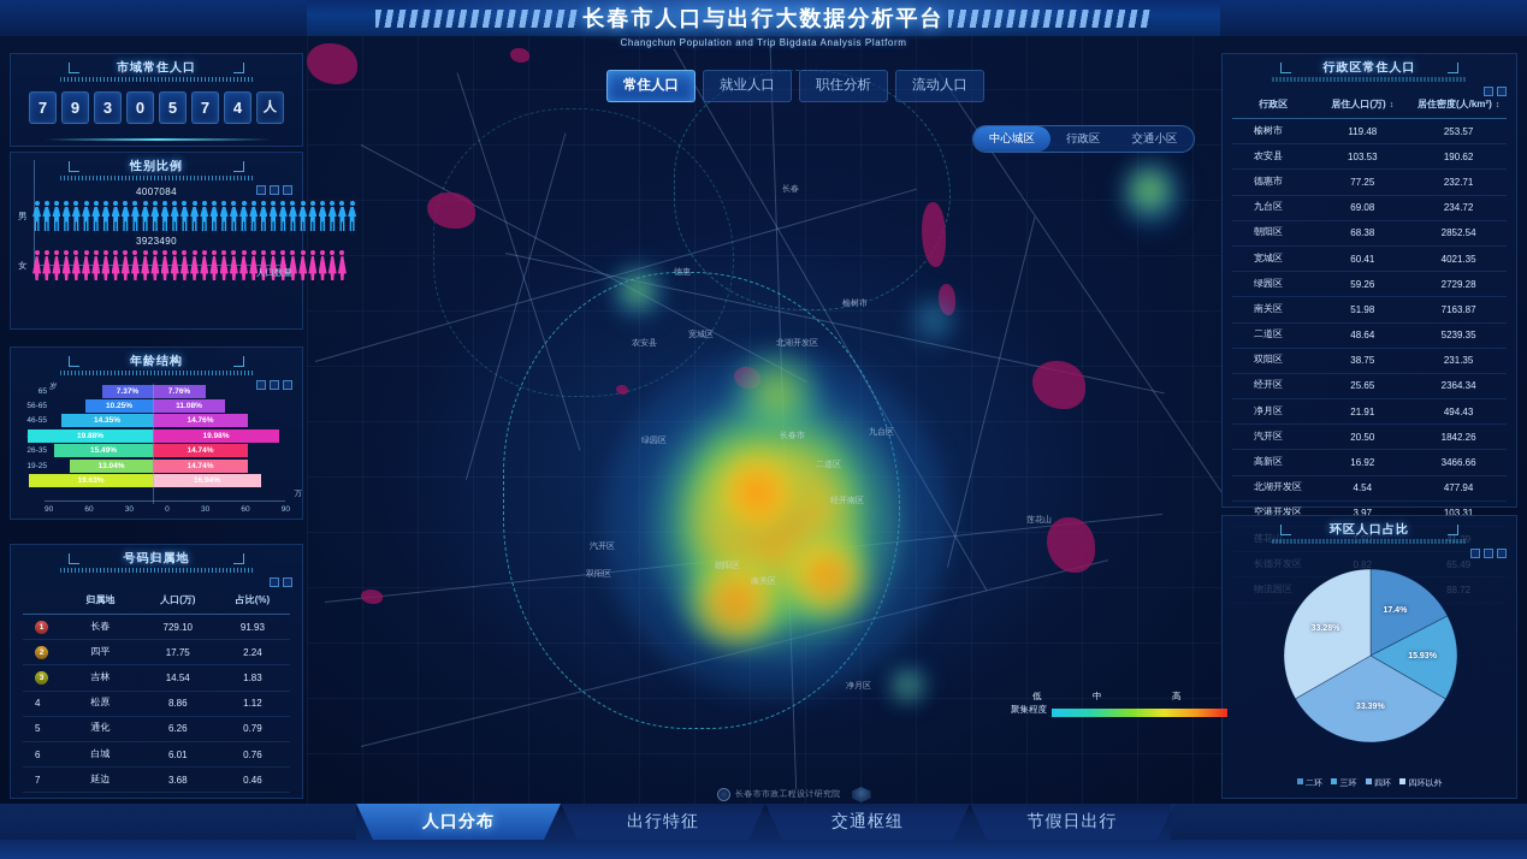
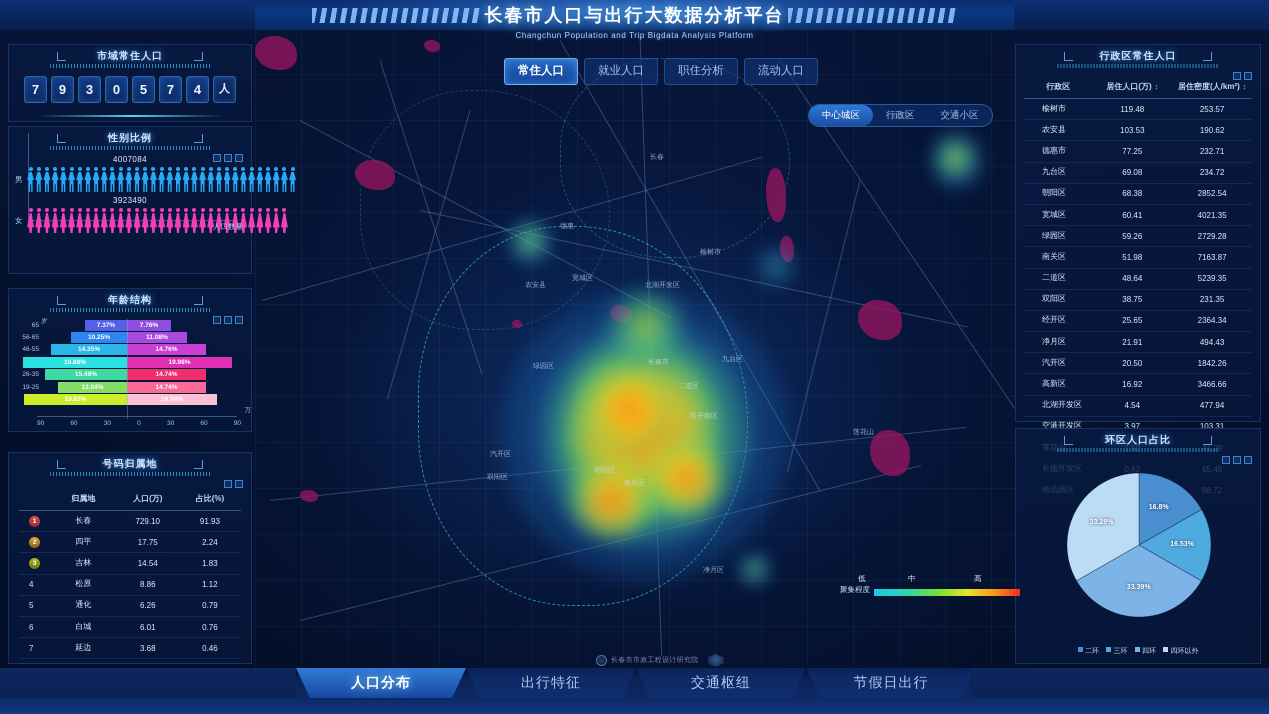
二环: 17.4% -> 16.8%
三环: 15.93% -> 16.53%
